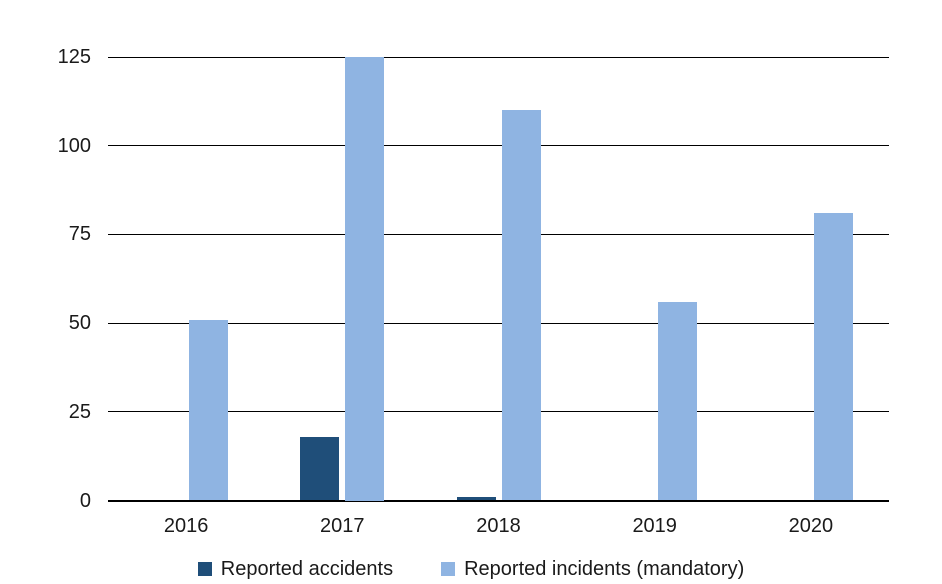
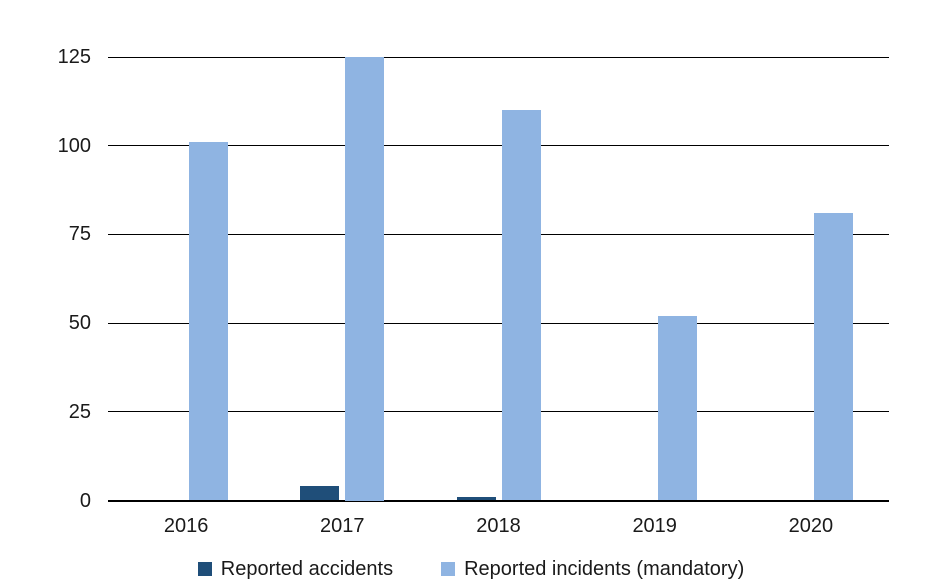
Reported incidents (mandatory)/2016: 51 -> 101
Reported accidents/2017: 18 -> 4
Reported incidents (mandatory)/2019: 56 -> 52
